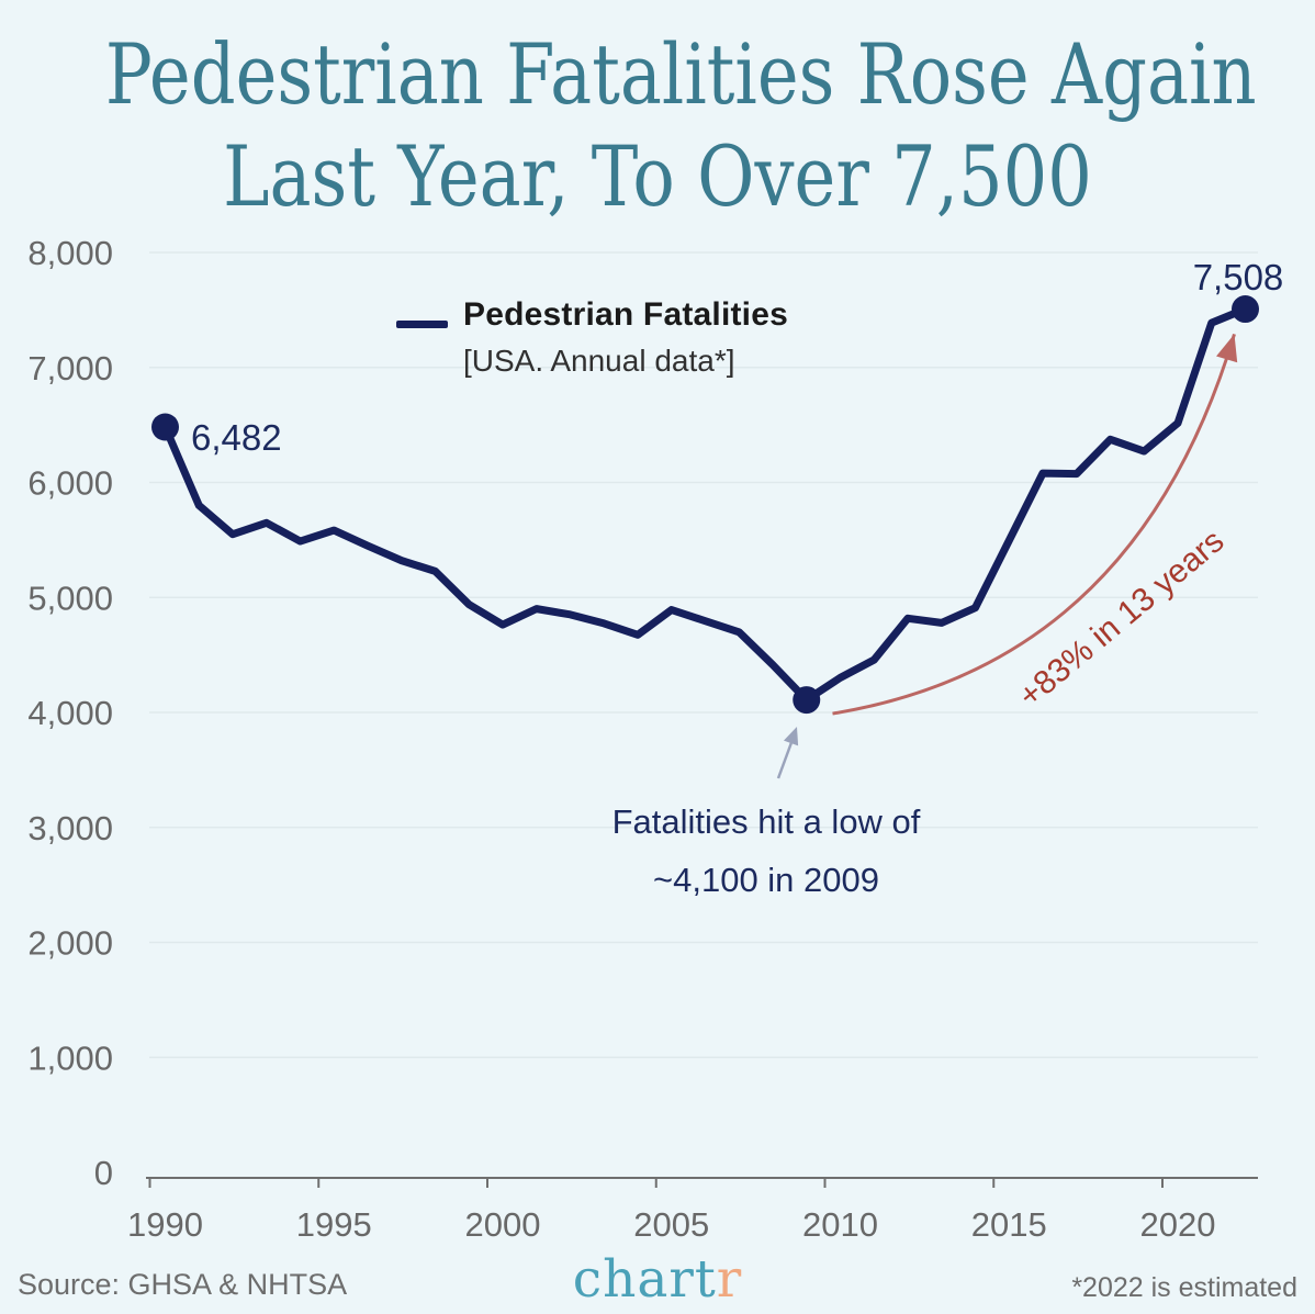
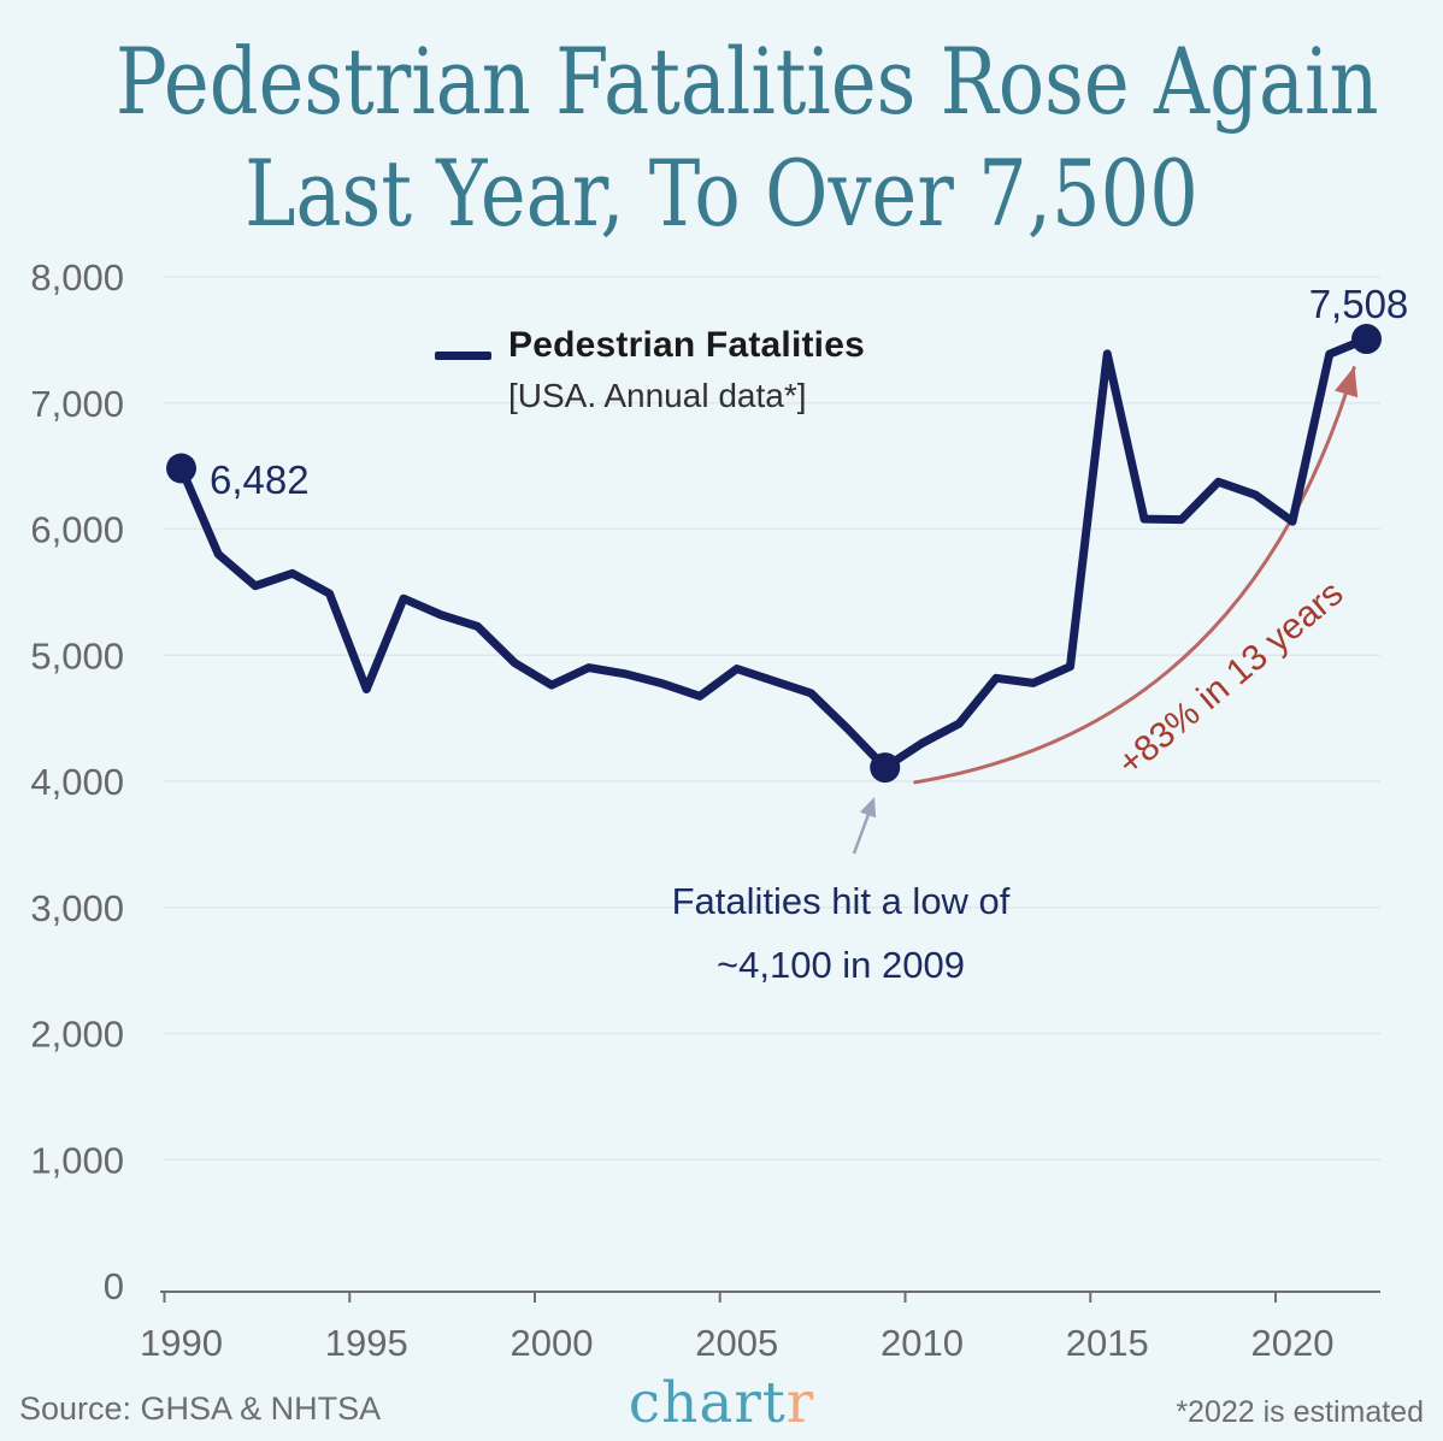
1995: 5580 -> 4730
2015: 5490 -> 7390
2020: 6520 -> 6060
